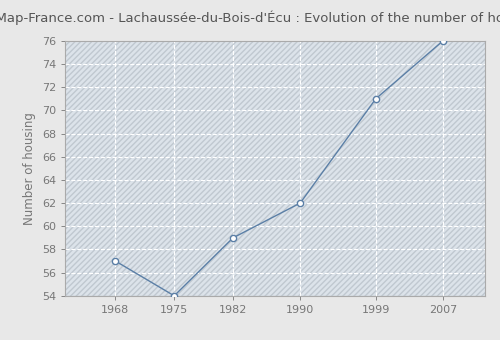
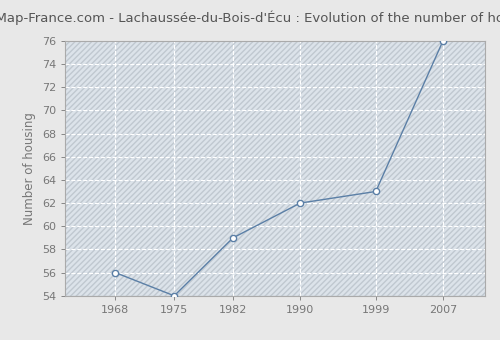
1968: 57 -> 56
1999: 71 -> 63
